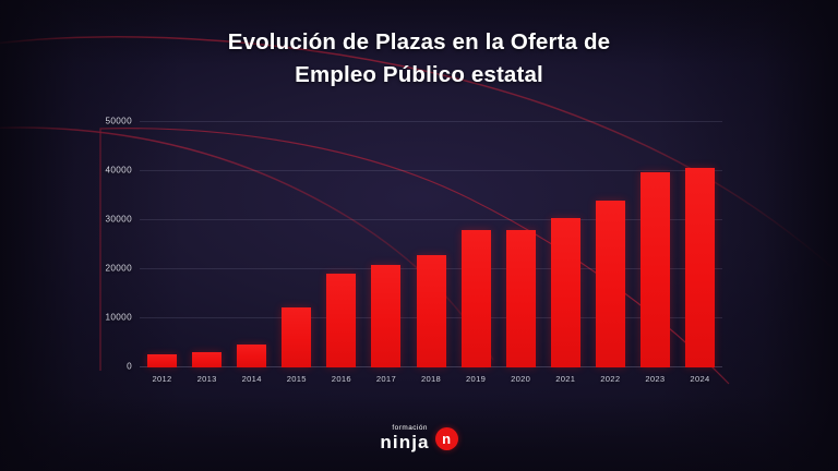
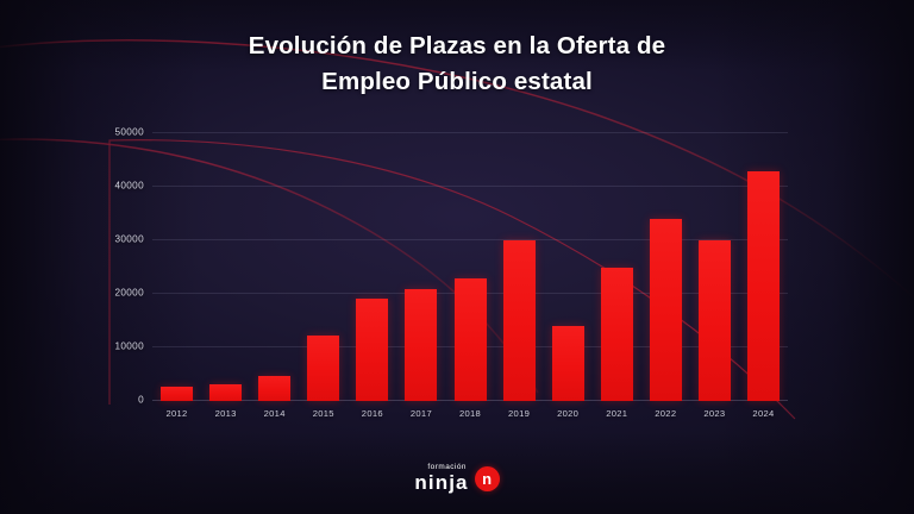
2019: 28000 -> 30000
2020: 28000 -> 14000
2021: 30000 -> 25000
2023: 40000 -> 30000
2024: 41000 -> 43000
